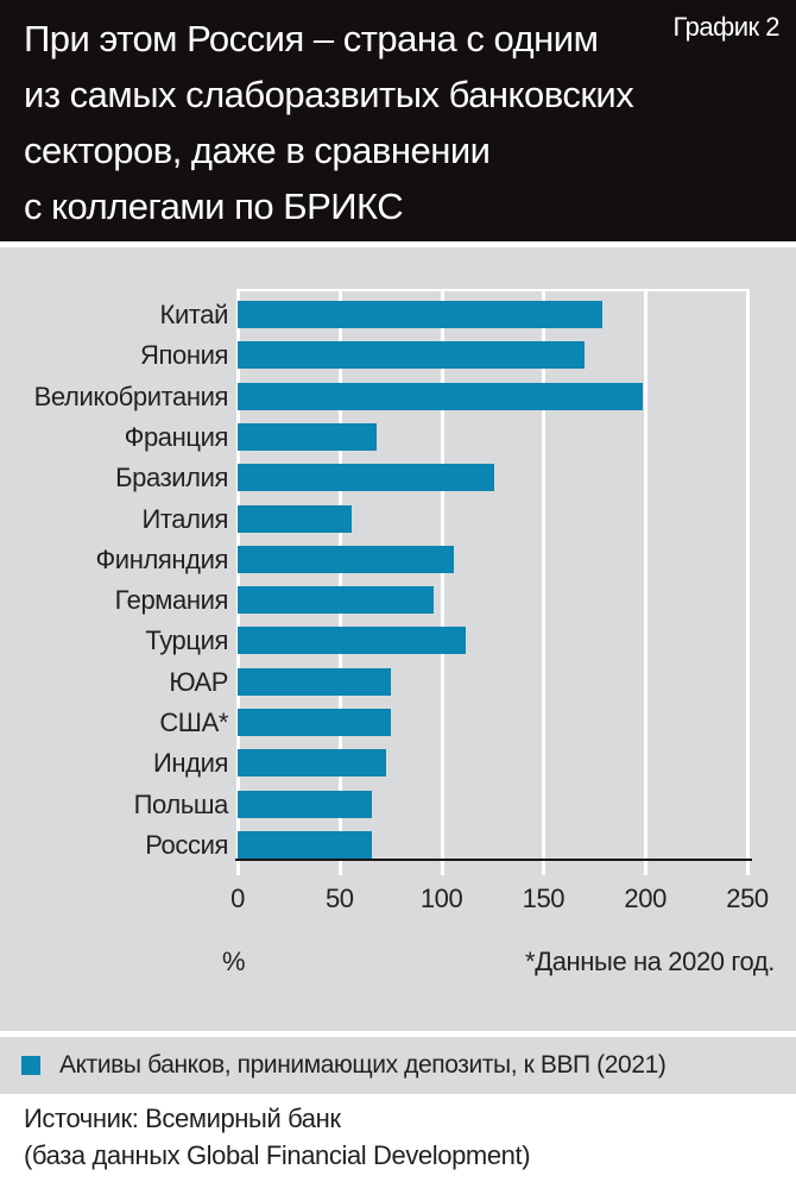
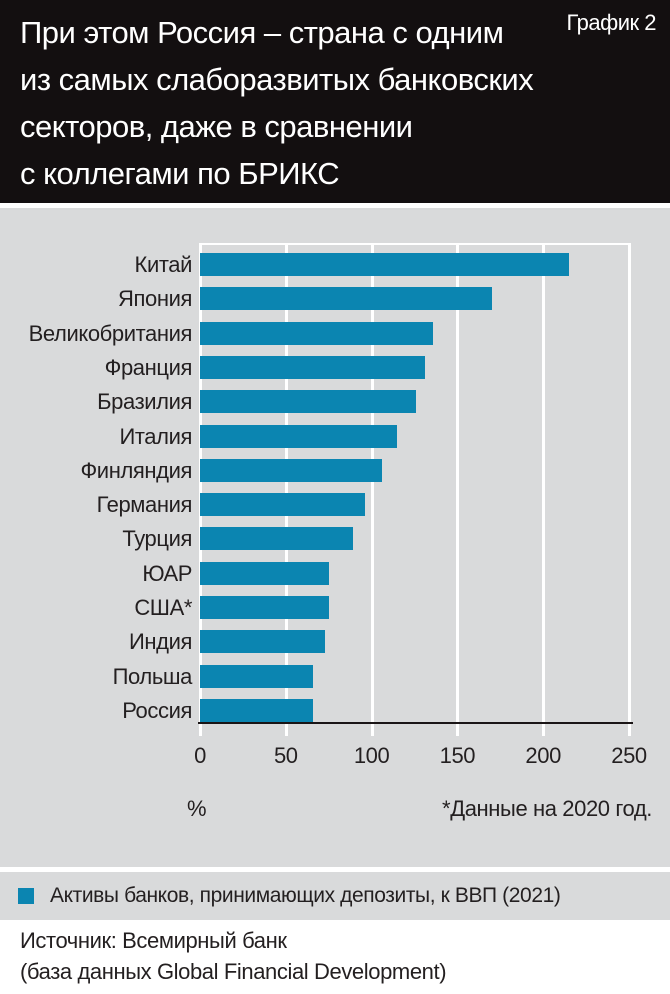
Китай: 179 -> 215
Великобритания: 199 -> 136
Франция: 68 -> 131
Италия: 56 -> 115
Турция: 112 -> 89
